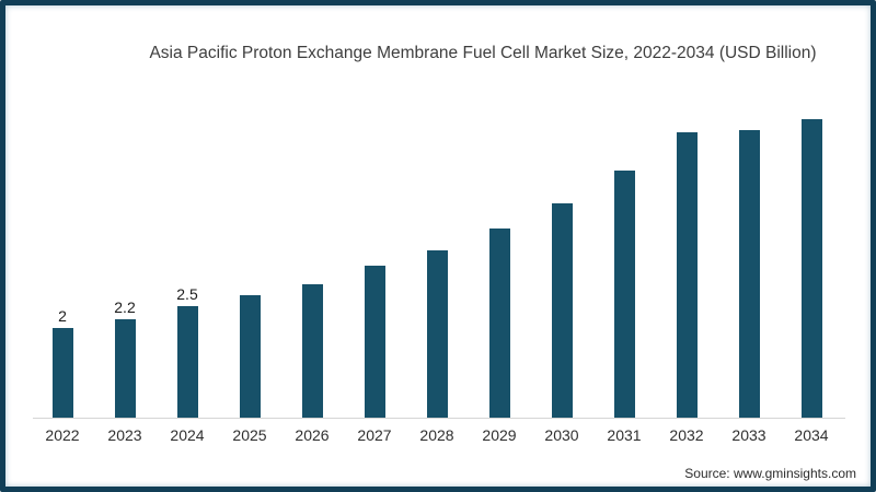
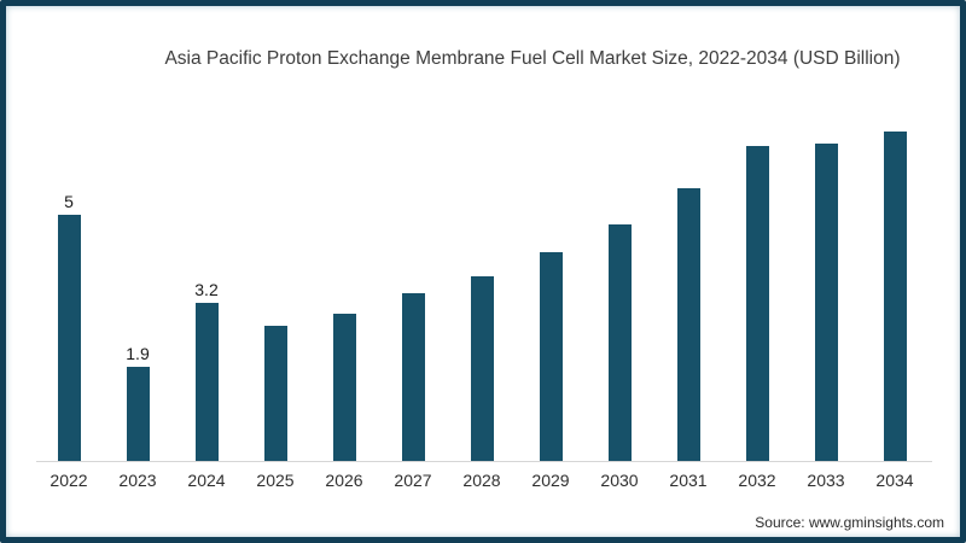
2022: 2 -> 5
2023: 2.2 -> 1.9
2024: 2.5 -> 3.2
